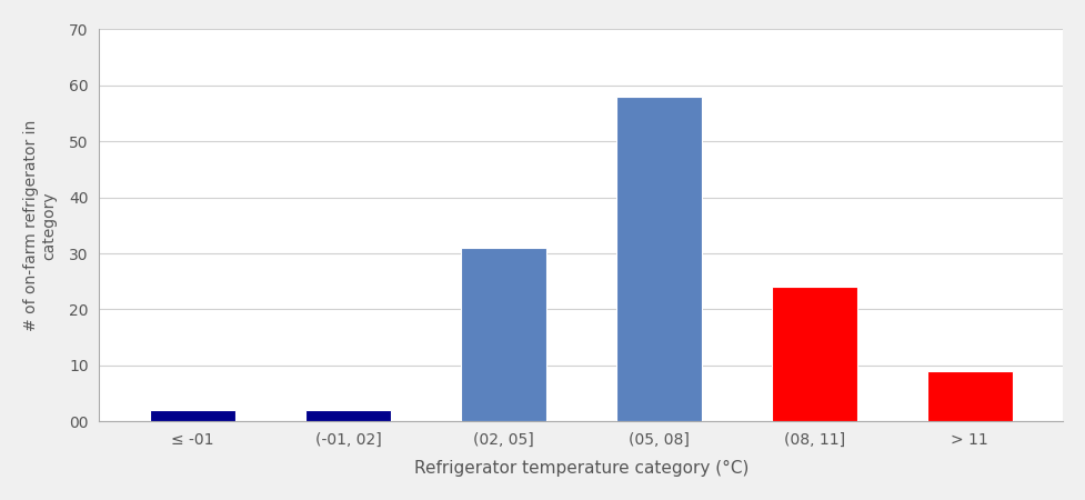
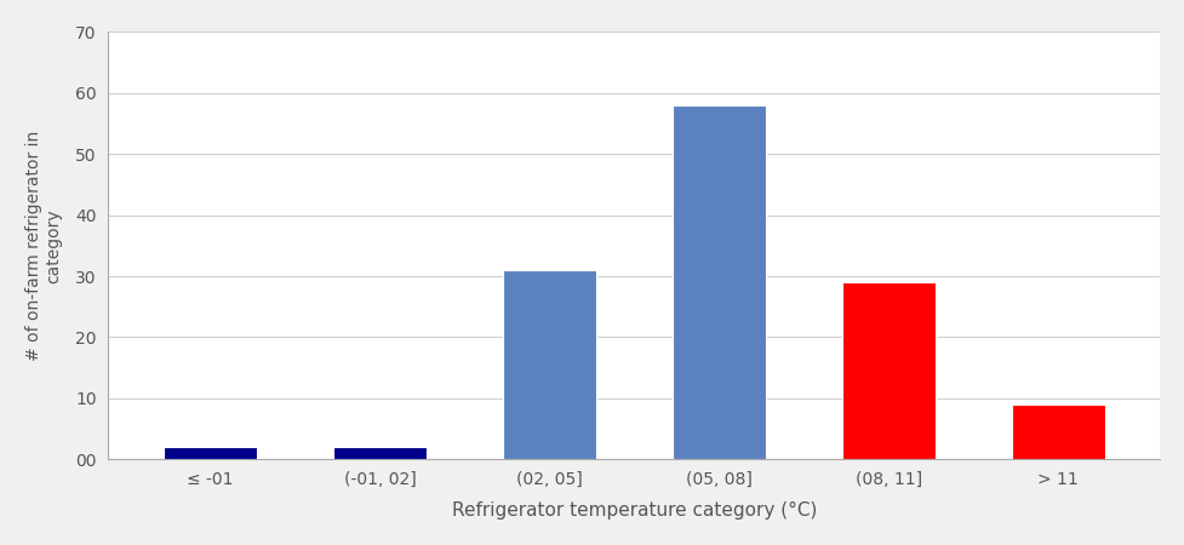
(08, 11]: 24 -> 29
